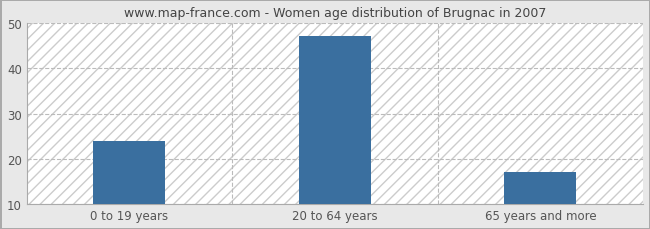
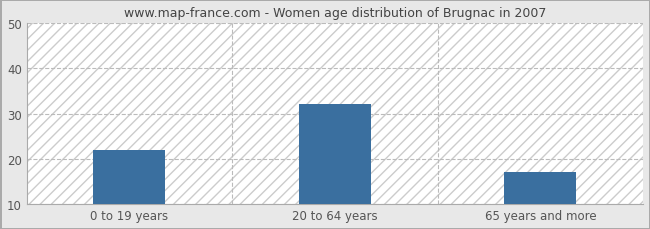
0 to 19 years: 24 -> 22
20 to 64 years: 47 -> 32
